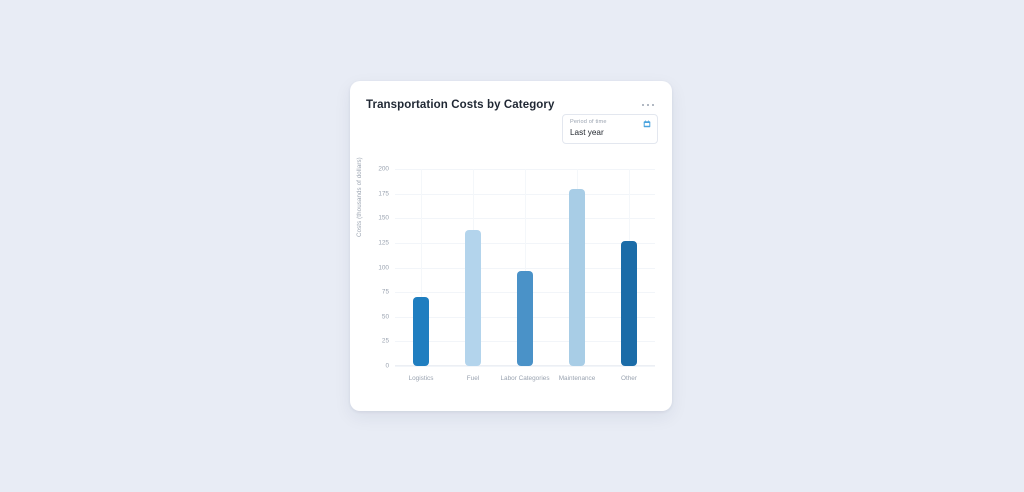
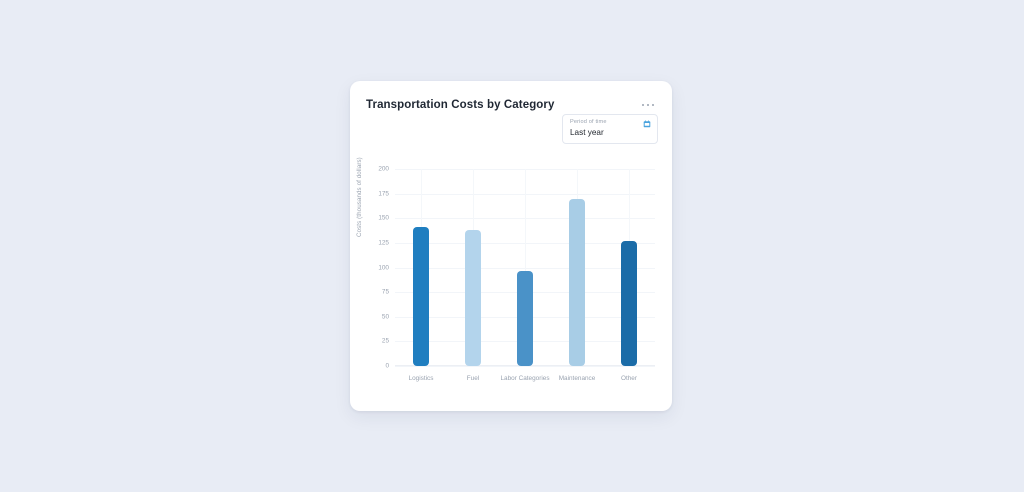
Logistics: 70 -> 140
Maintenance: 180 -> 170
